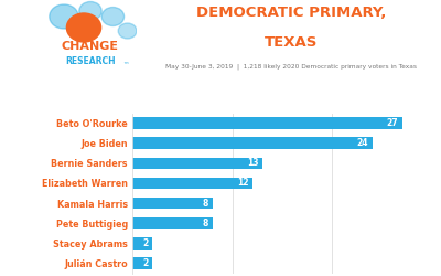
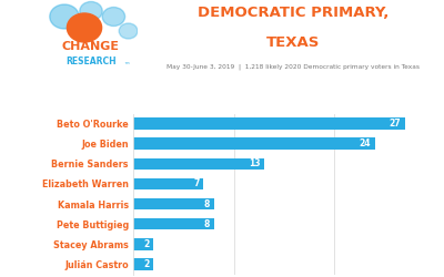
Elizabeth Warren: 12 -> 7
